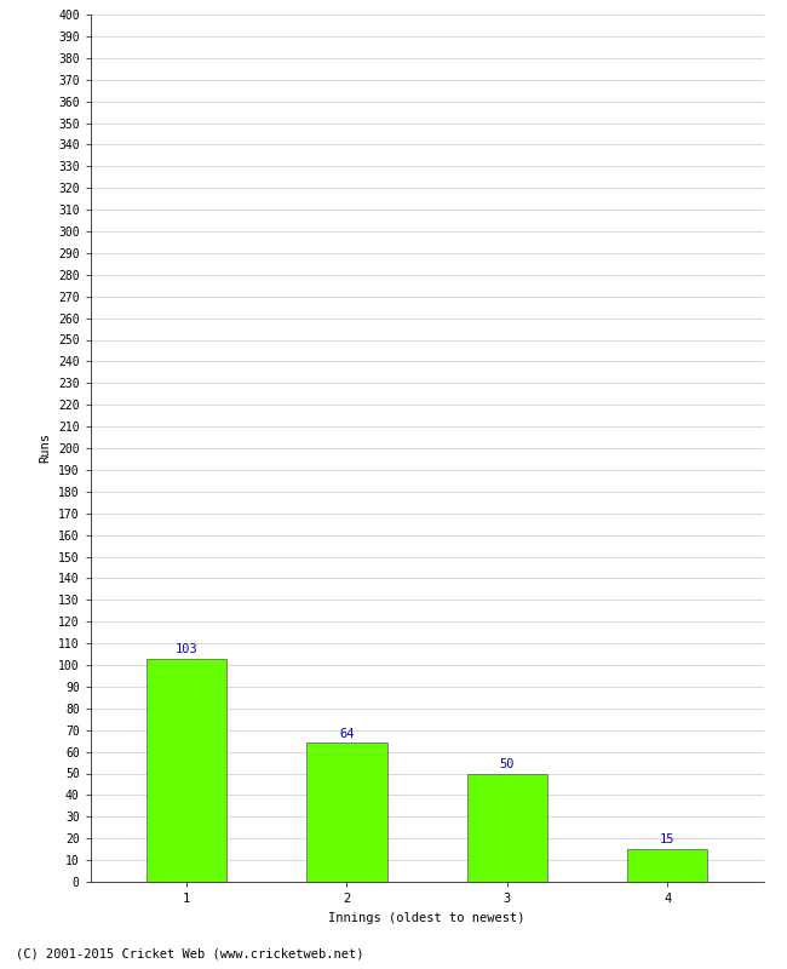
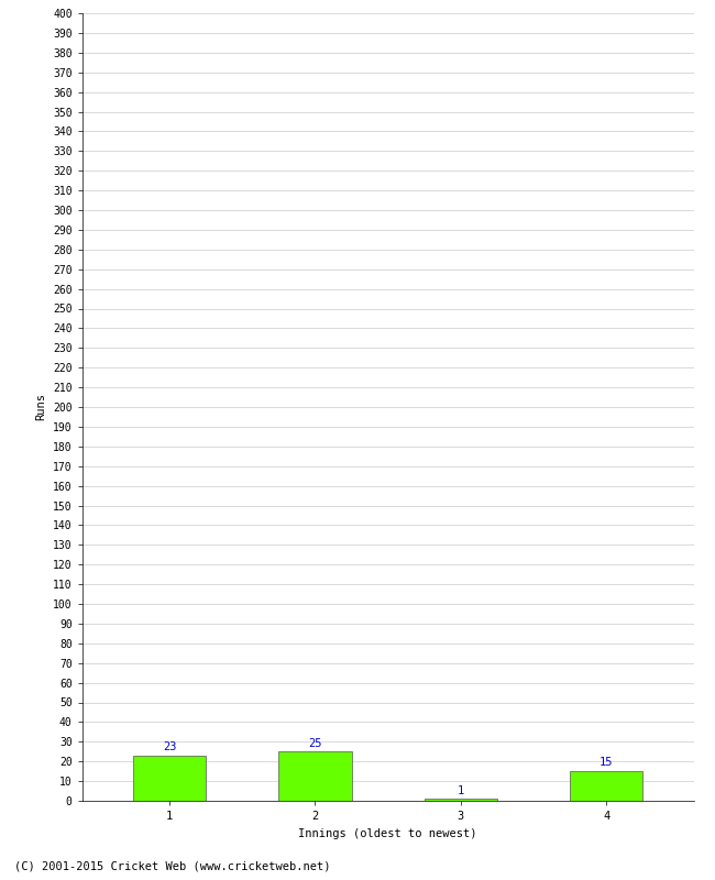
1: 103 -> 23
2: 64 -> 25
3: 50 -> 1
